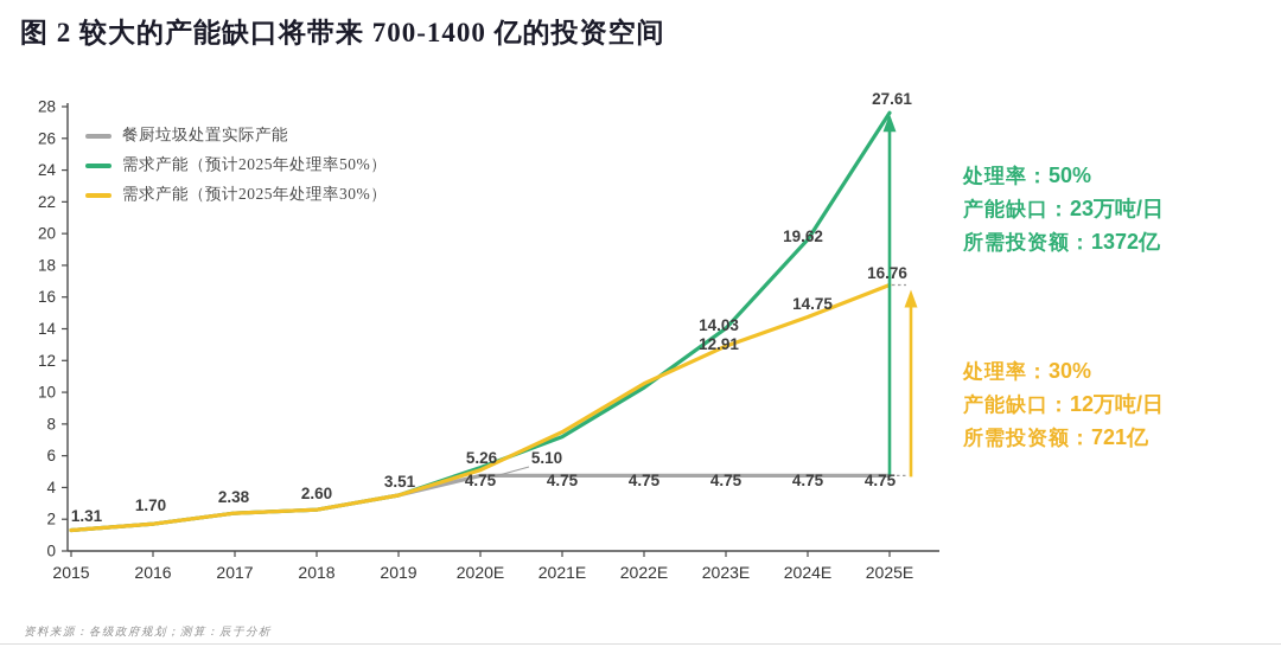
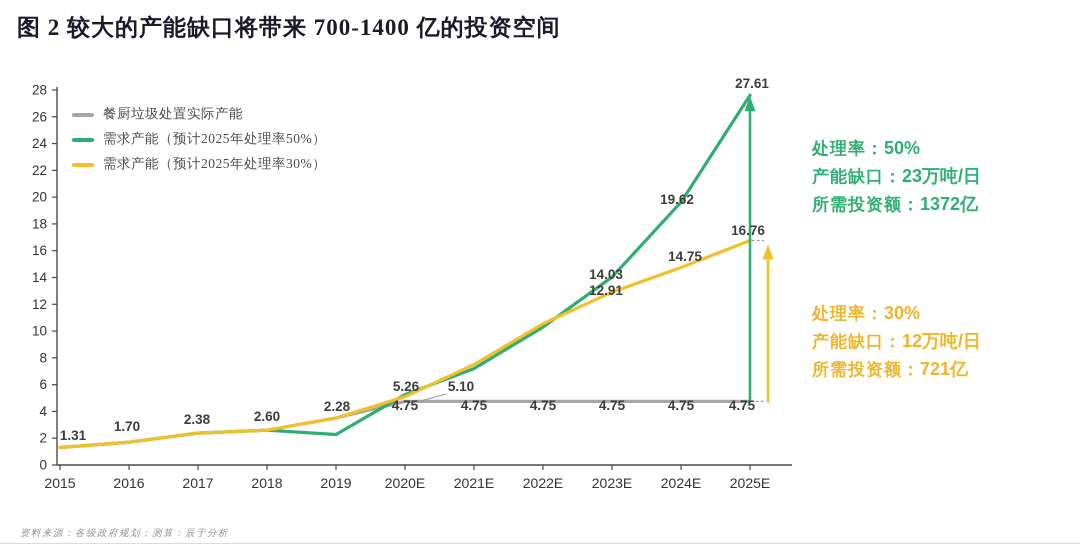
需求产能（预计2025年处理率50%）/2019: 3.51 -> 2.28
